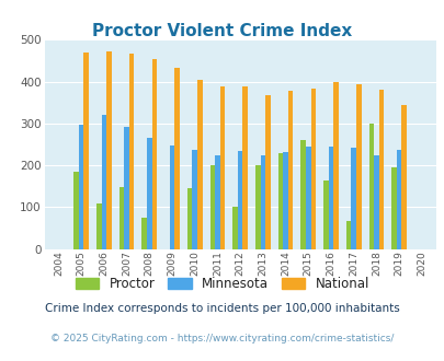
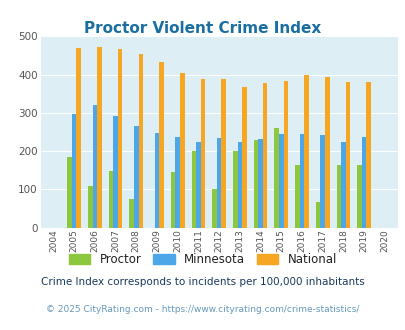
Proctor/2018: 300 -> 165
Proctor/2019: 195 -> 165
National/2019: 345 -> 380
